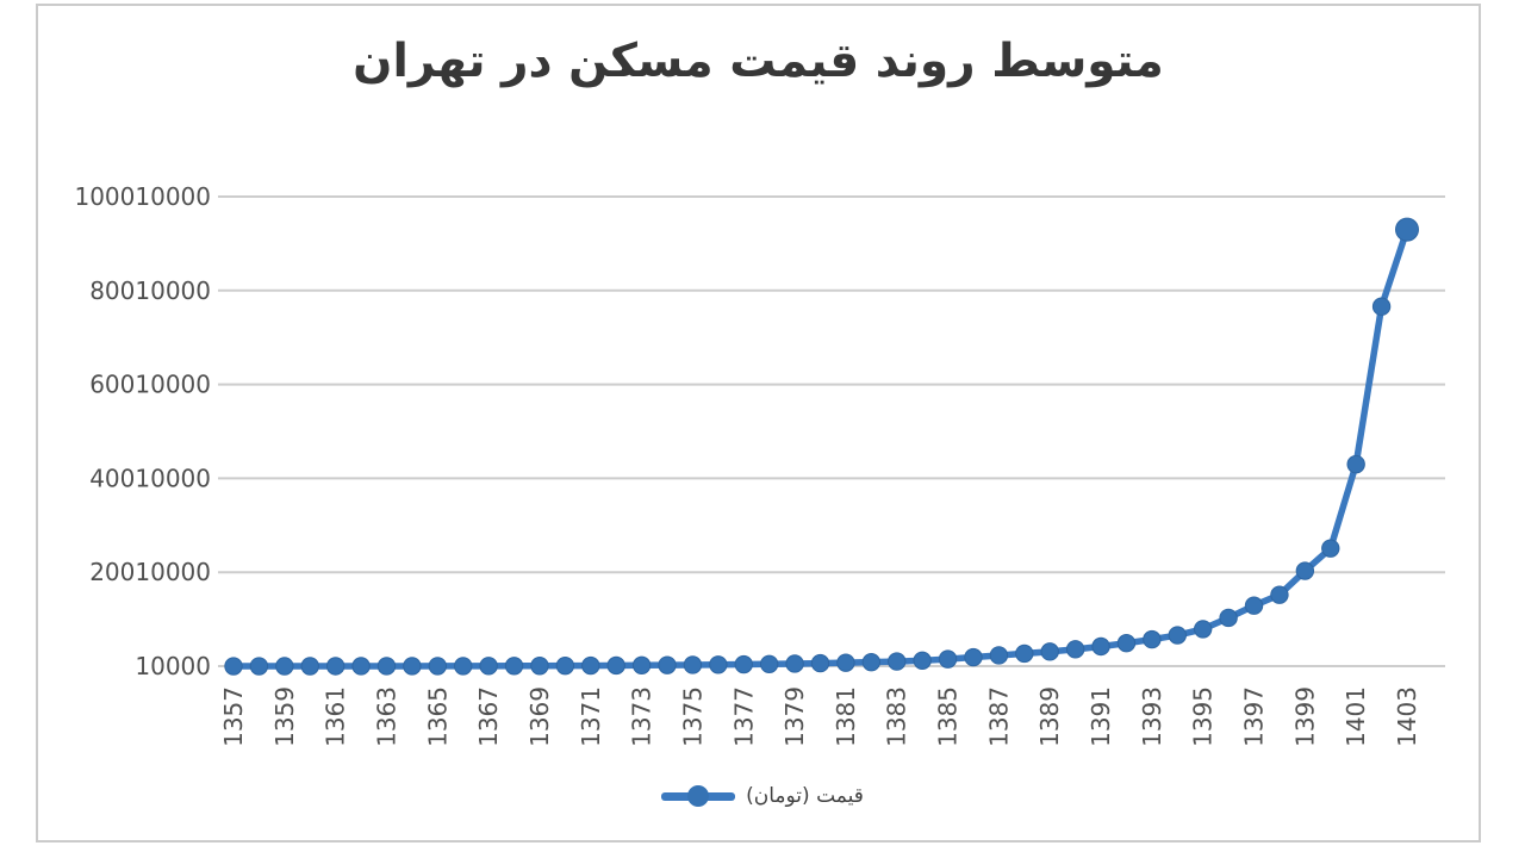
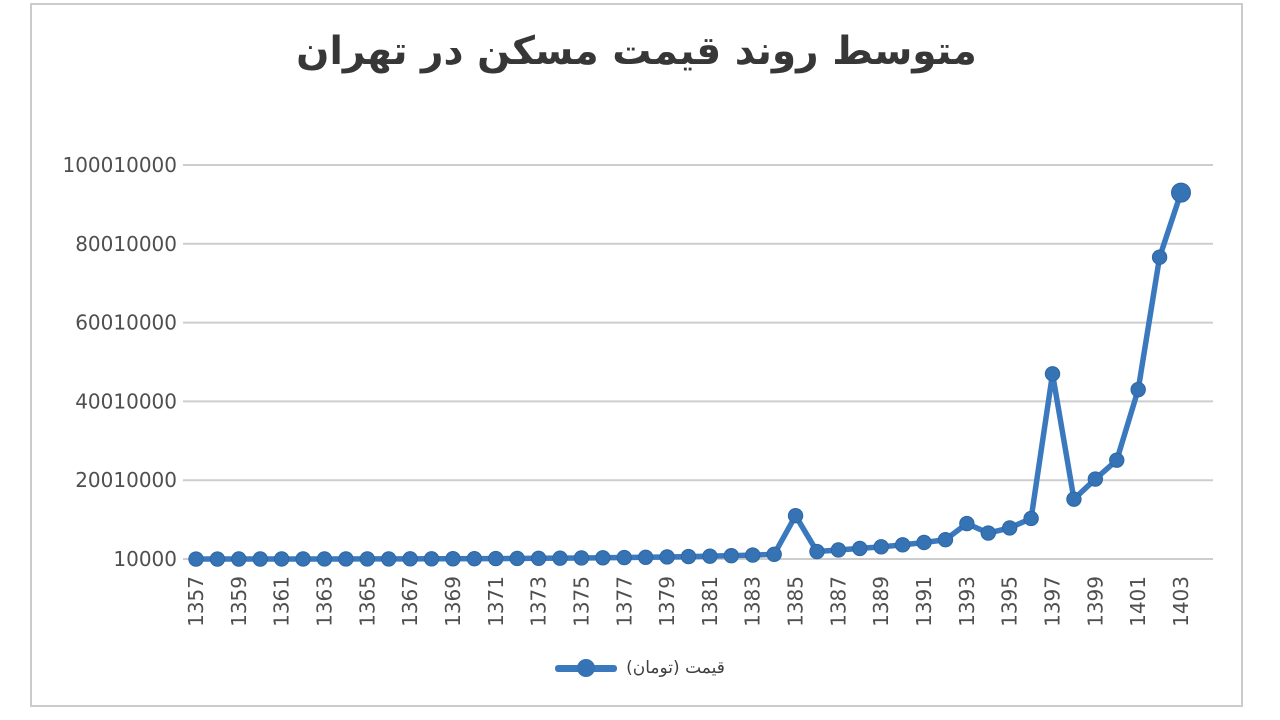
1385: 2000000 -> 11000000
1393: 6000000 -> 9000000
1397: 13000000 -> 47000000
